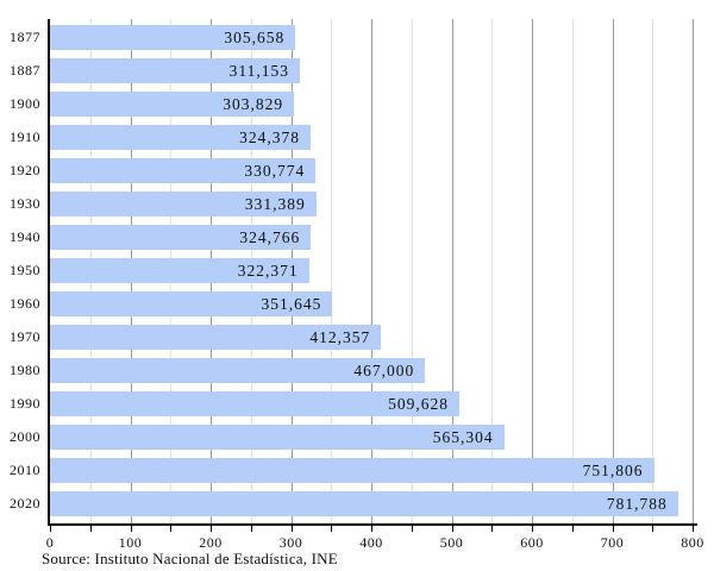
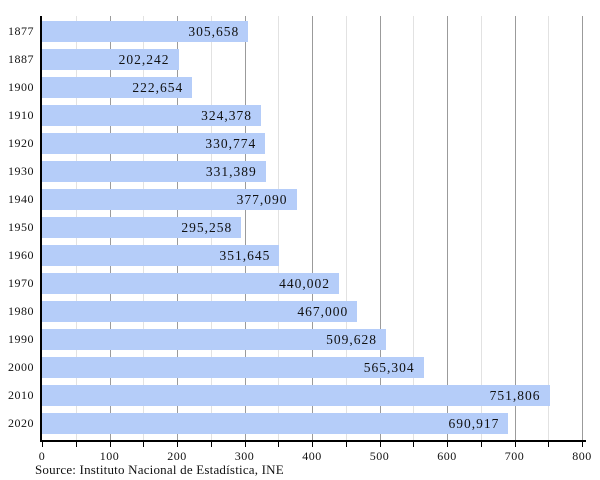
1887: 311,153 -> 202,242
1900: 303,829 -> 222,654
1940: 324,766 -> 377,090
1950: 322,371 -> 295,258
1970: 412,357 -> 440,002
2020: 781,788 -> 690,917
